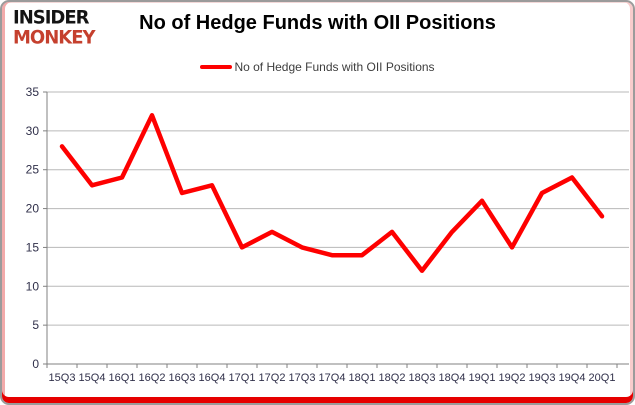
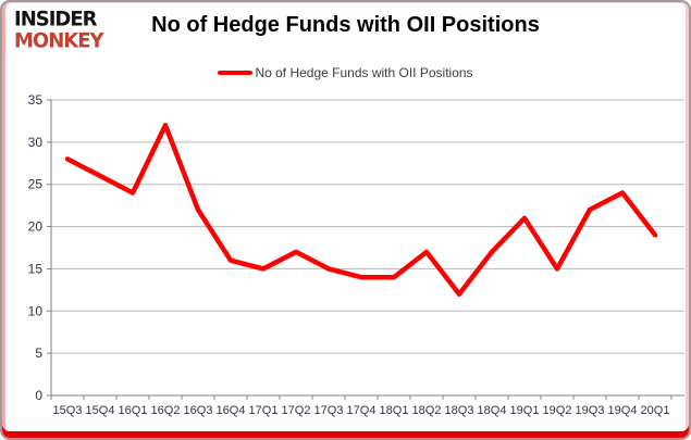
15Q4: 23 -> 26
16Q4: 23 -> 16
